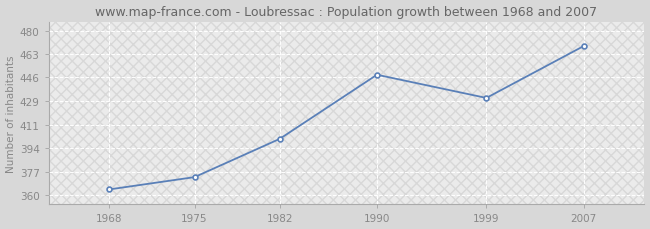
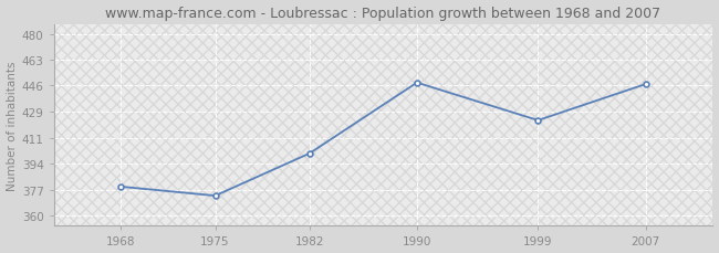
1968: 364 -> 379
1999: 431 -> 423
2007: 469 -> 447
